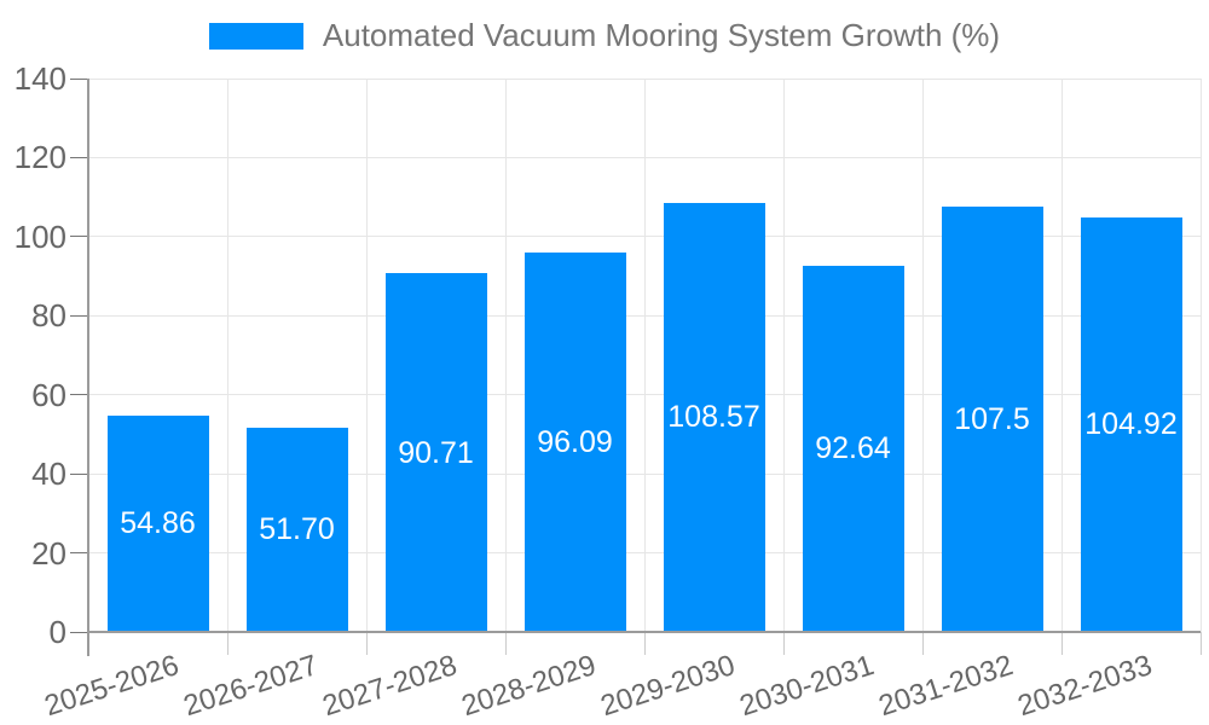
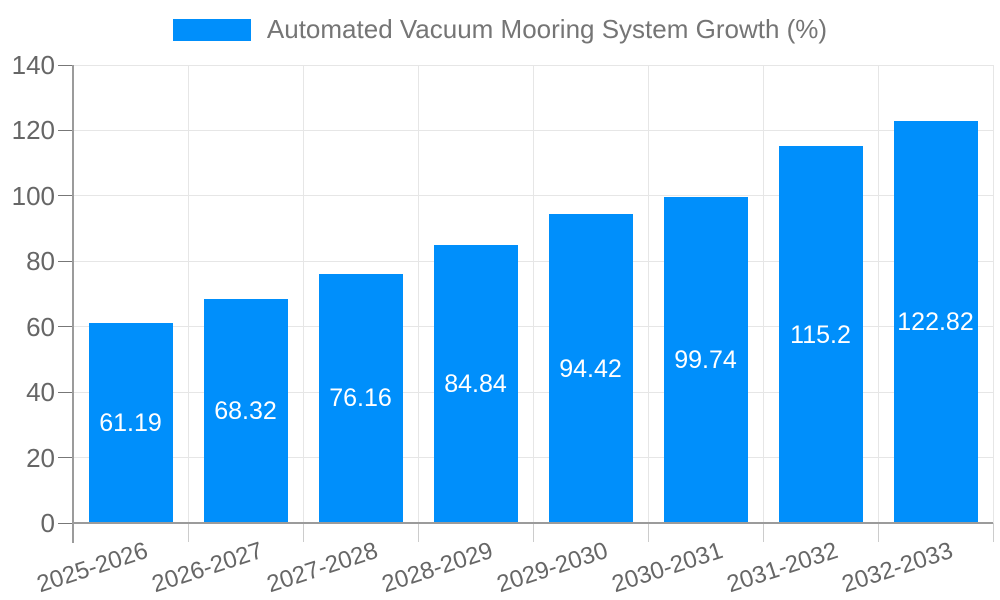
2025-2026: 54.86 -> 61.19
2026-2027: 51.70 -> 68.32
2027-2028: 90.71 -> 76.16
2028-2029: 96.09 -> 84.84
2029-2030: 108.57 -> 94.42
2030-2031: 92.64 -> 99.74
2031-2032: 107.5 -> 115.2
2032-2033: 104.92 -> 122.82
